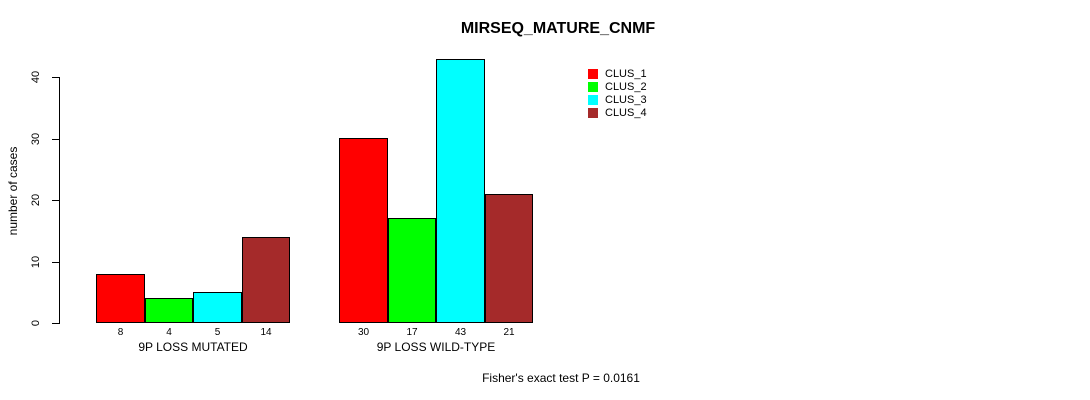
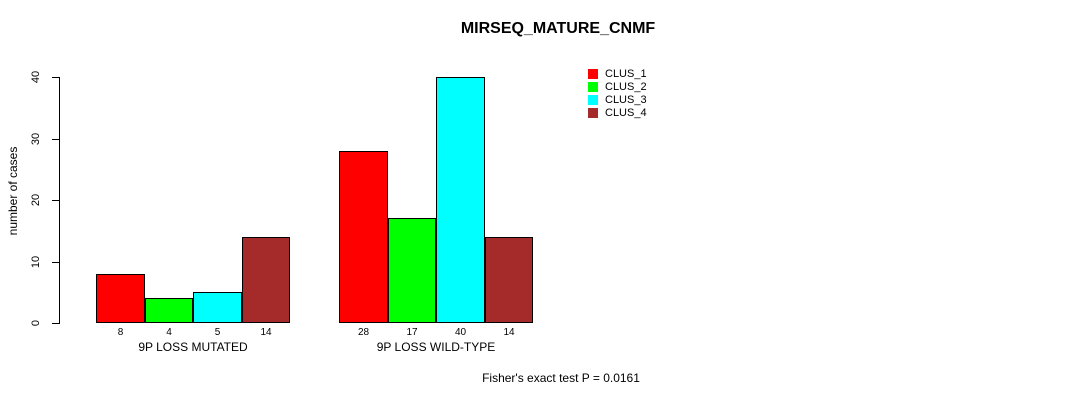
CLUS_1/9P LOSS WILD-TYPE: 30 -> 28
CLUS_3/9P LOSS WILD-TYPE: 43 -> 40
CLUS_4/9P LOSS WILD-TYPE: 21 -> 14
